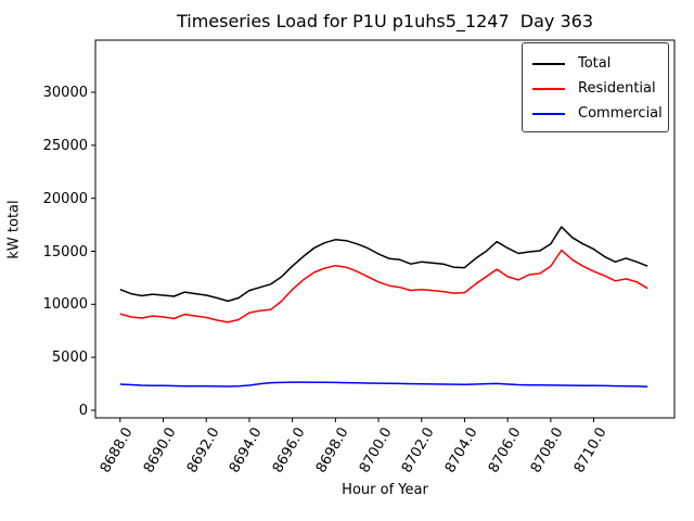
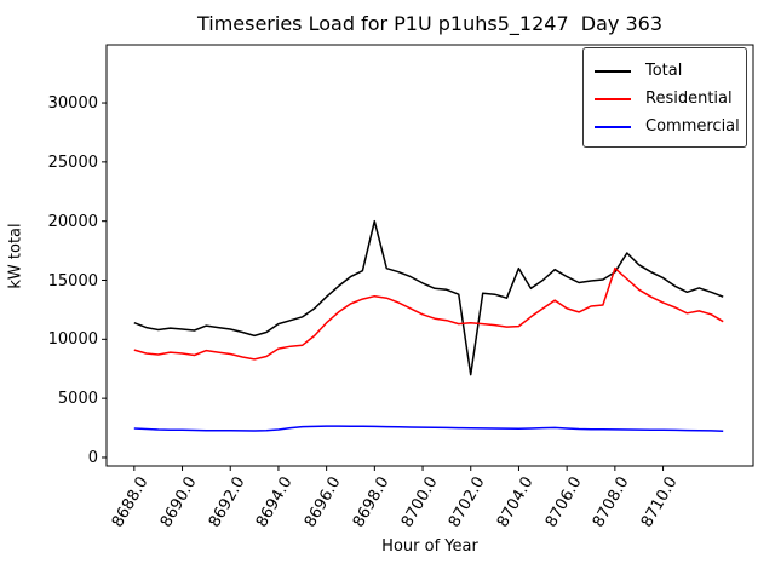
Total/8698.0: 16000 -> 20000
Total/8702.0: 14000 -> 7000
Total/8704.0: 13000 -> 16000
Residential/8708.0: 14000 -> 16000
